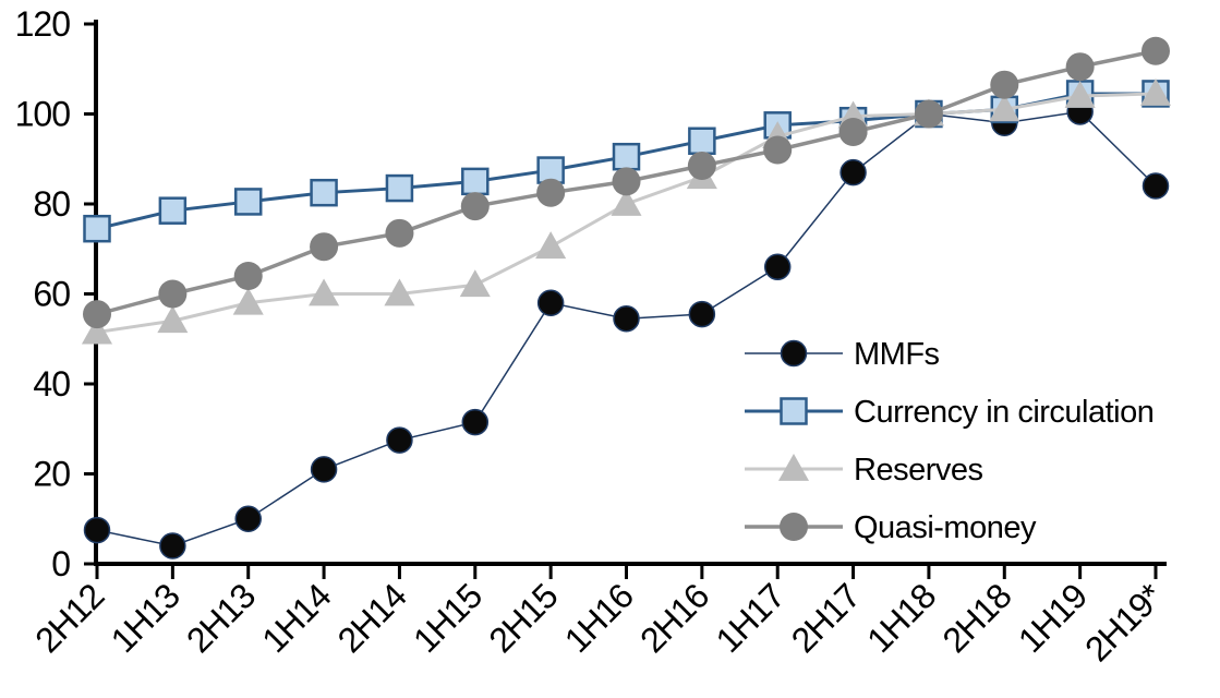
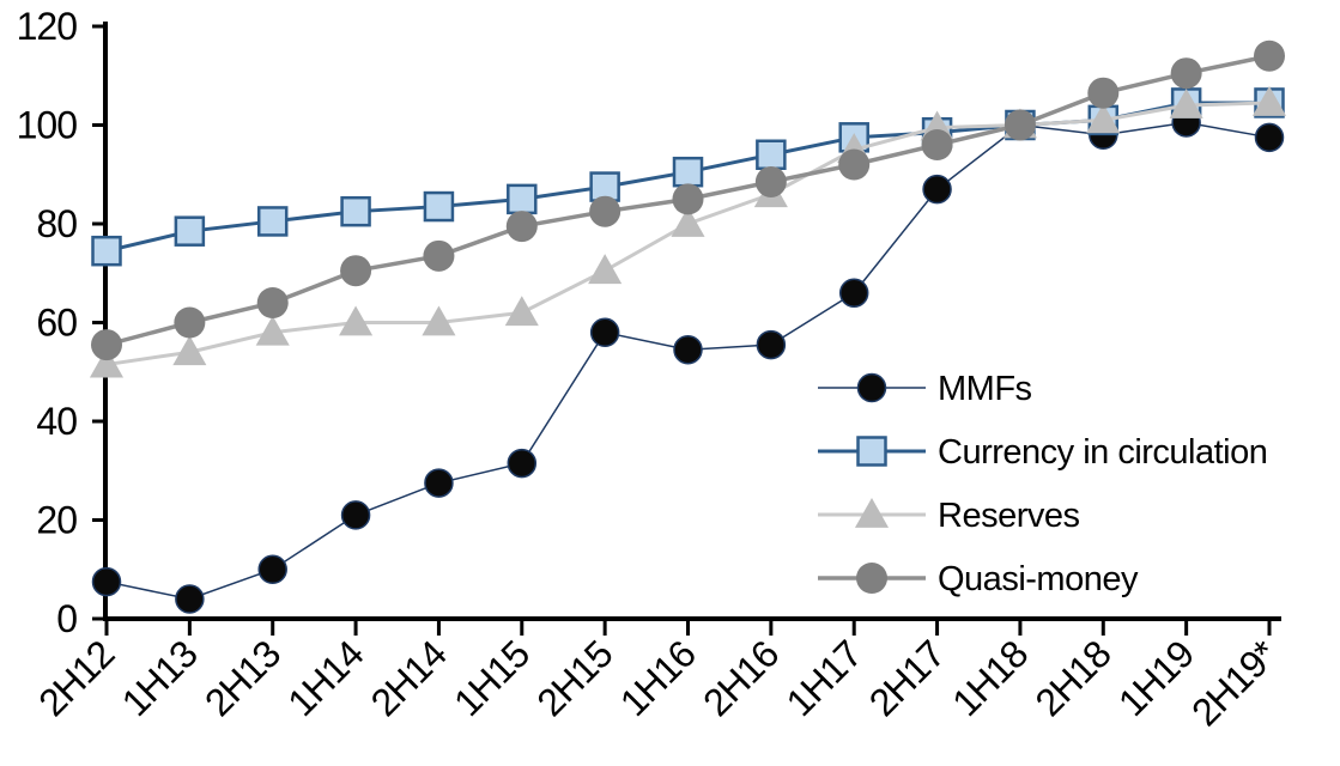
MMFs/2H19*: 84 -> 98
